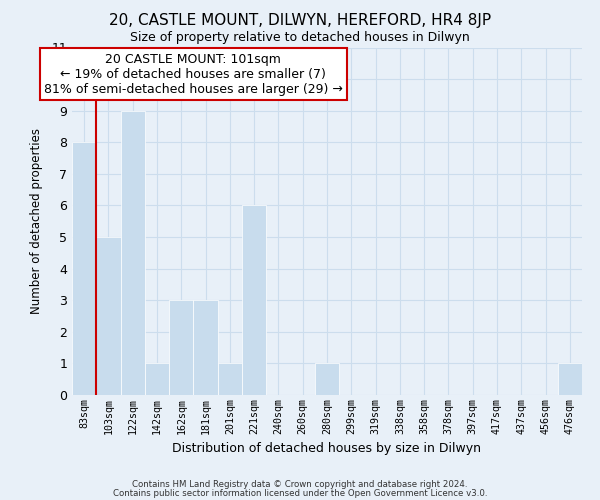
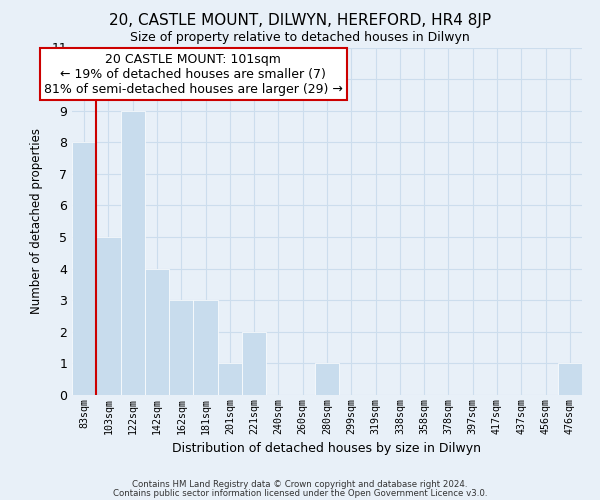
142sqm: 1 -> 4
221sqm: 6 -> 2
